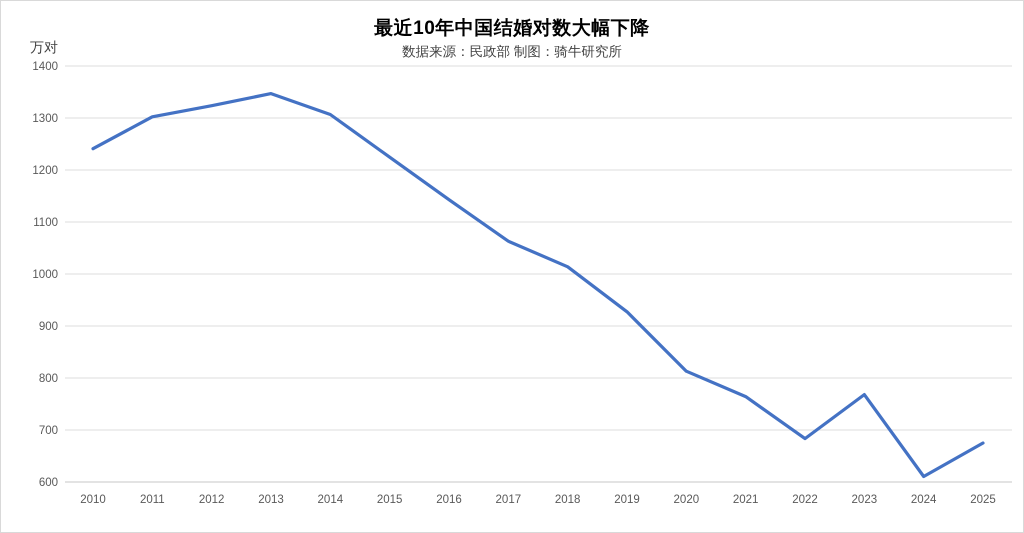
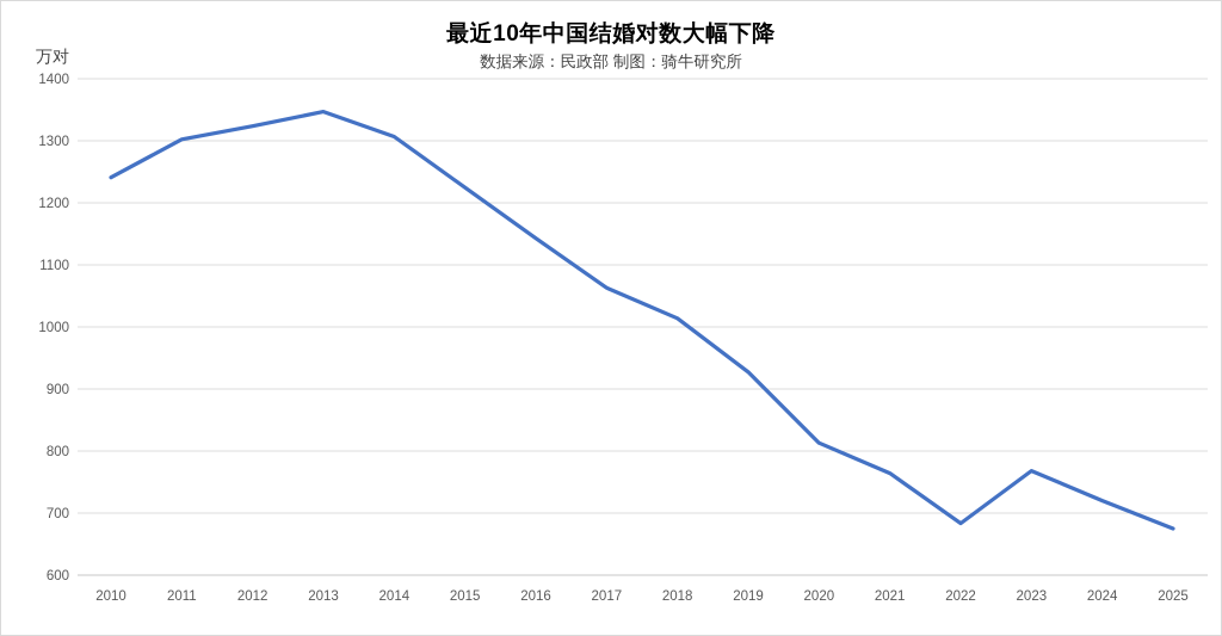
2024: 610 -> 720
